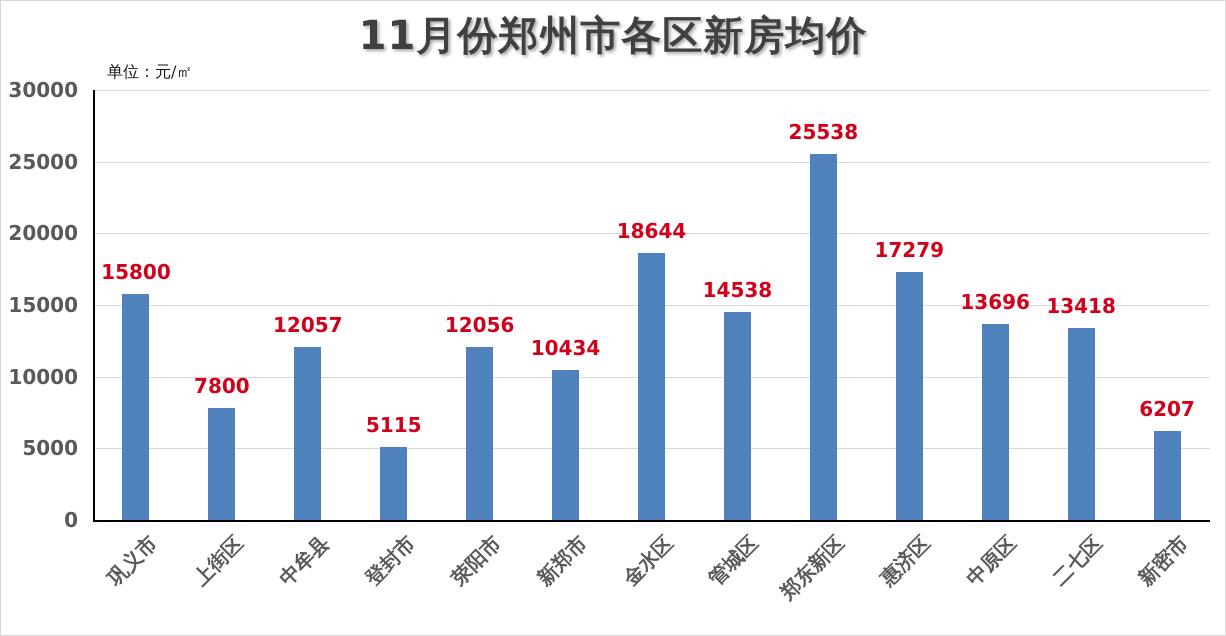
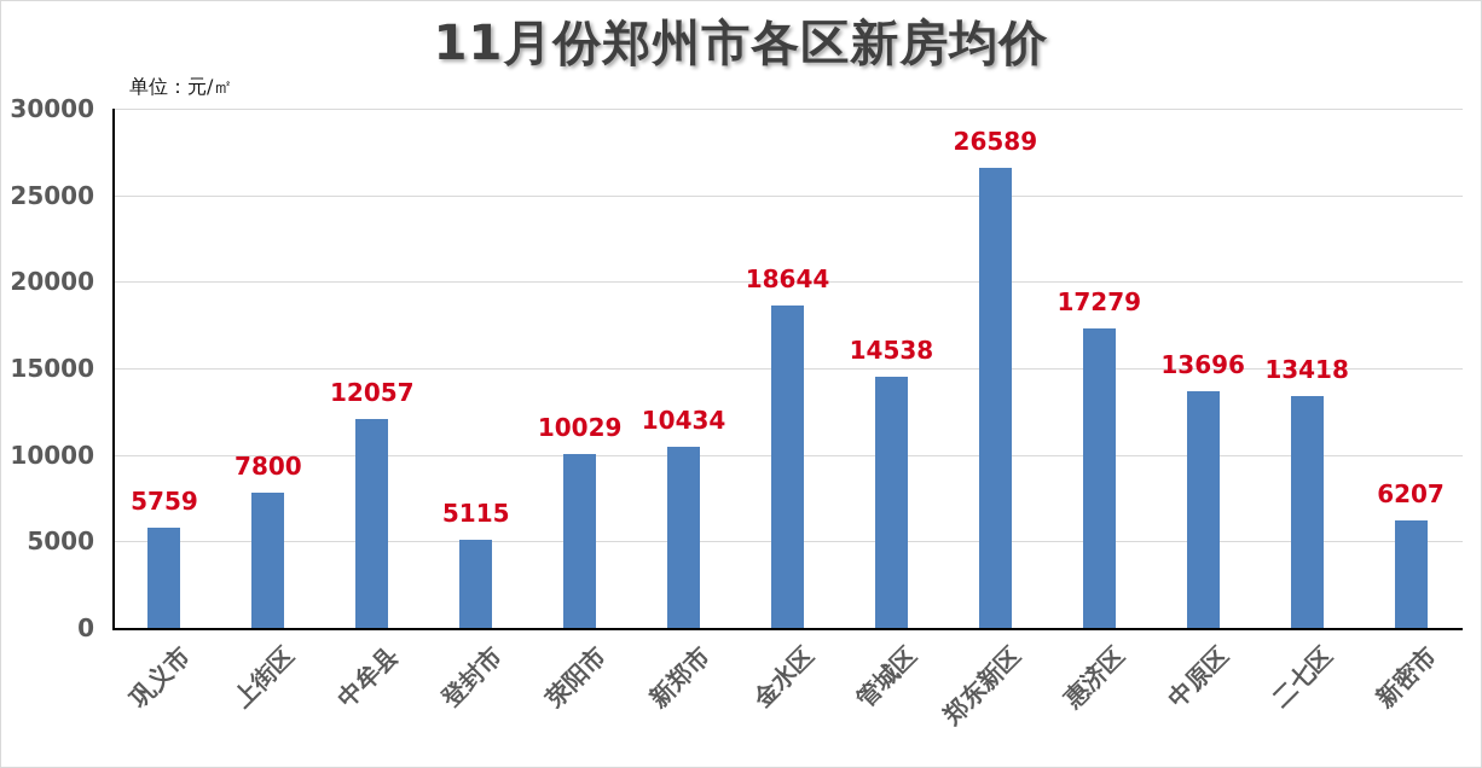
巩义市: 15800 -> 5759
荥阳市: 12056 -> 10029
郑东新区: 25538 -> 26589
